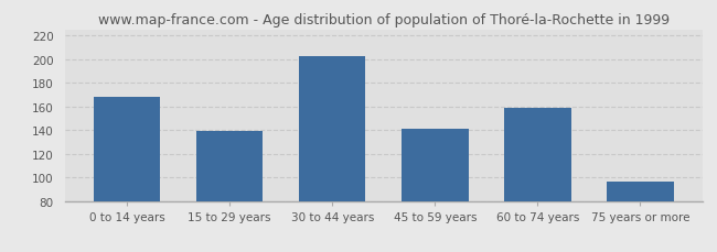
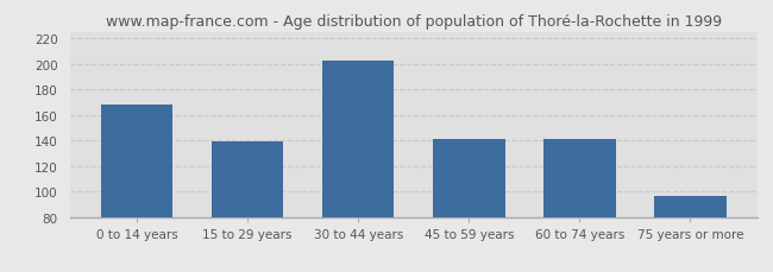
60 to 74 years: 159 -> 141
